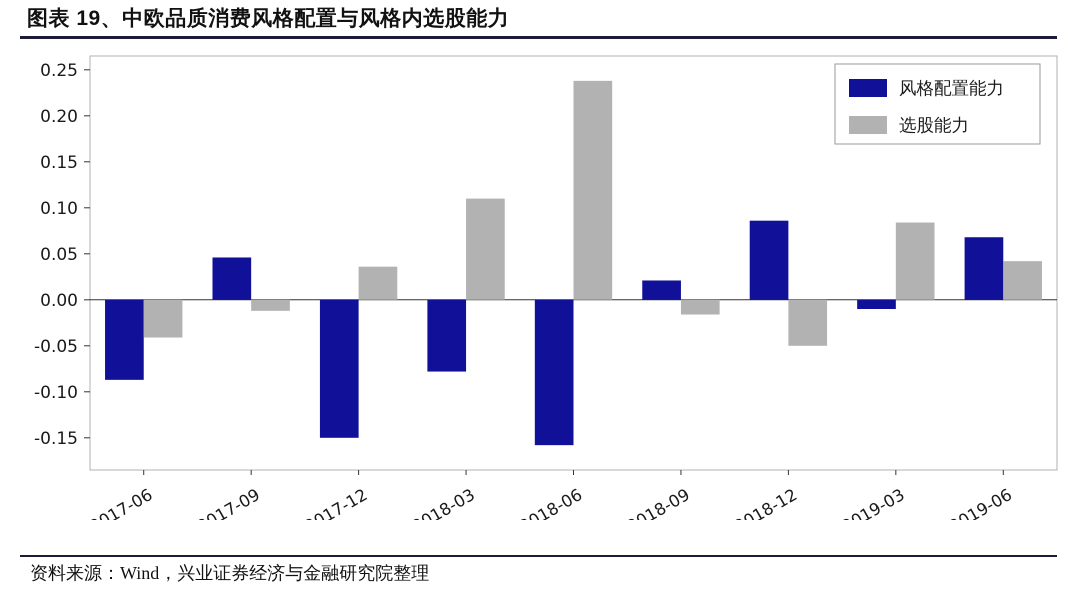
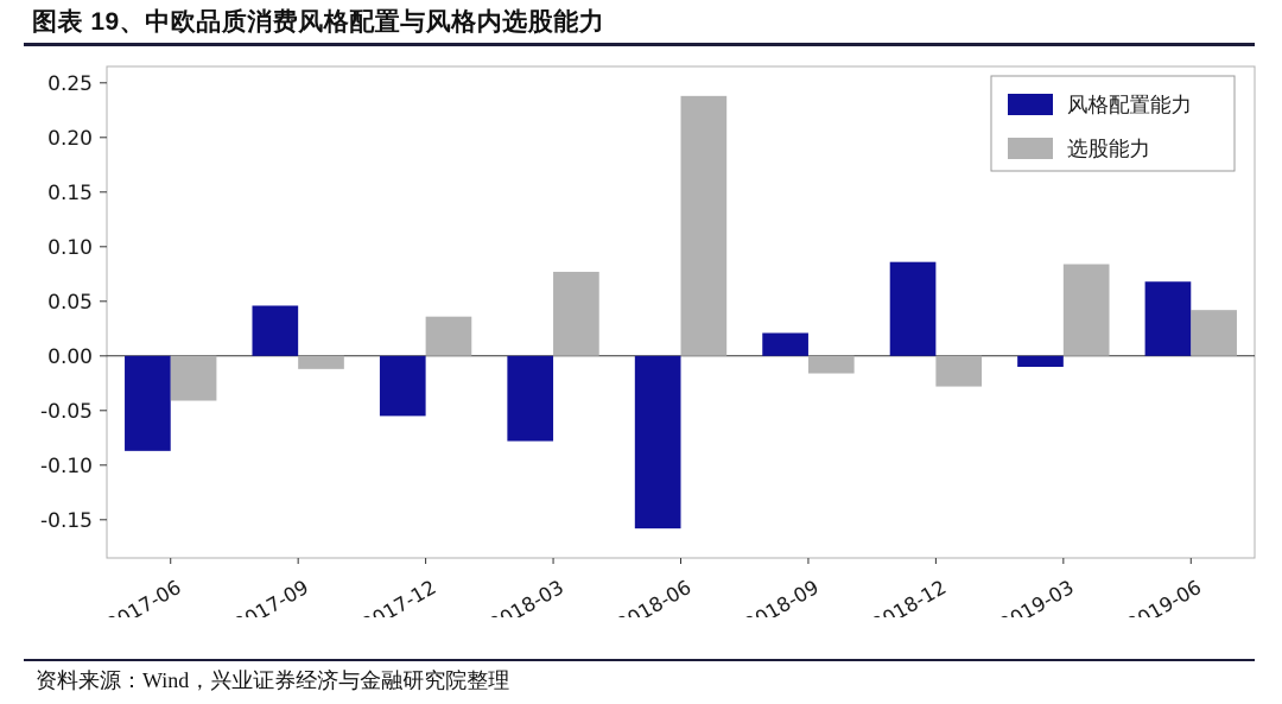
风格配置能力/2017-12: -0.15 -> -0.06
选股能力/2018-03: 0.11 -> 0.08
选股能力/2018-12: -0.05 -> -0.03
